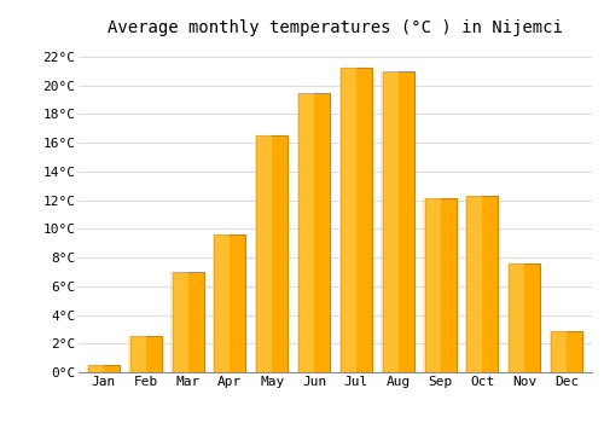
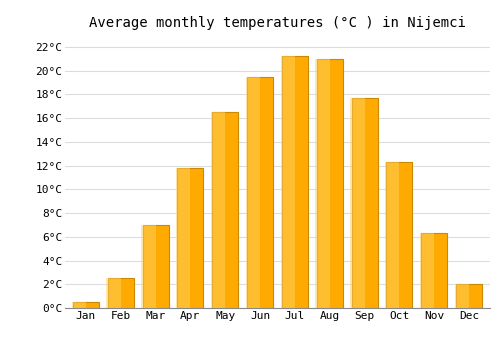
Apr: 9.6°C -> 11.8°C
Sep: 12.1°C -> 17.7°C
Nov: 7.6°C -> 6.3°C
Dec: 2.9°C -> 2.0°C
